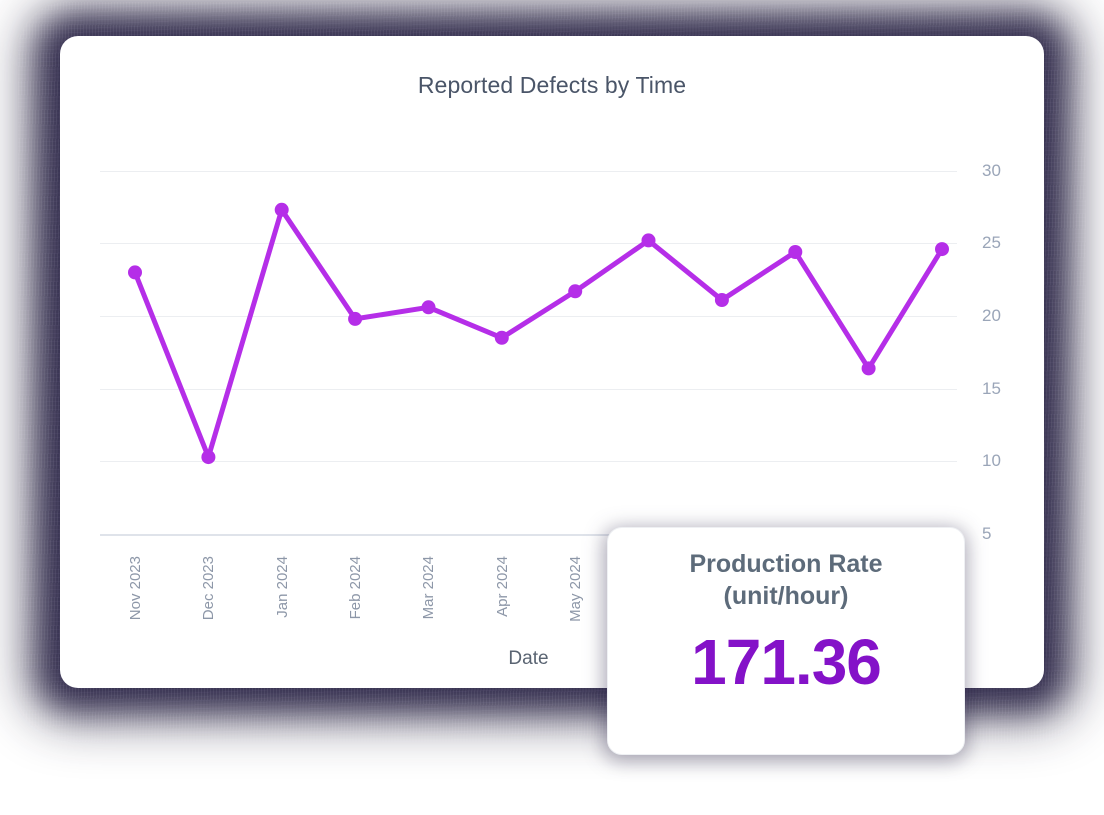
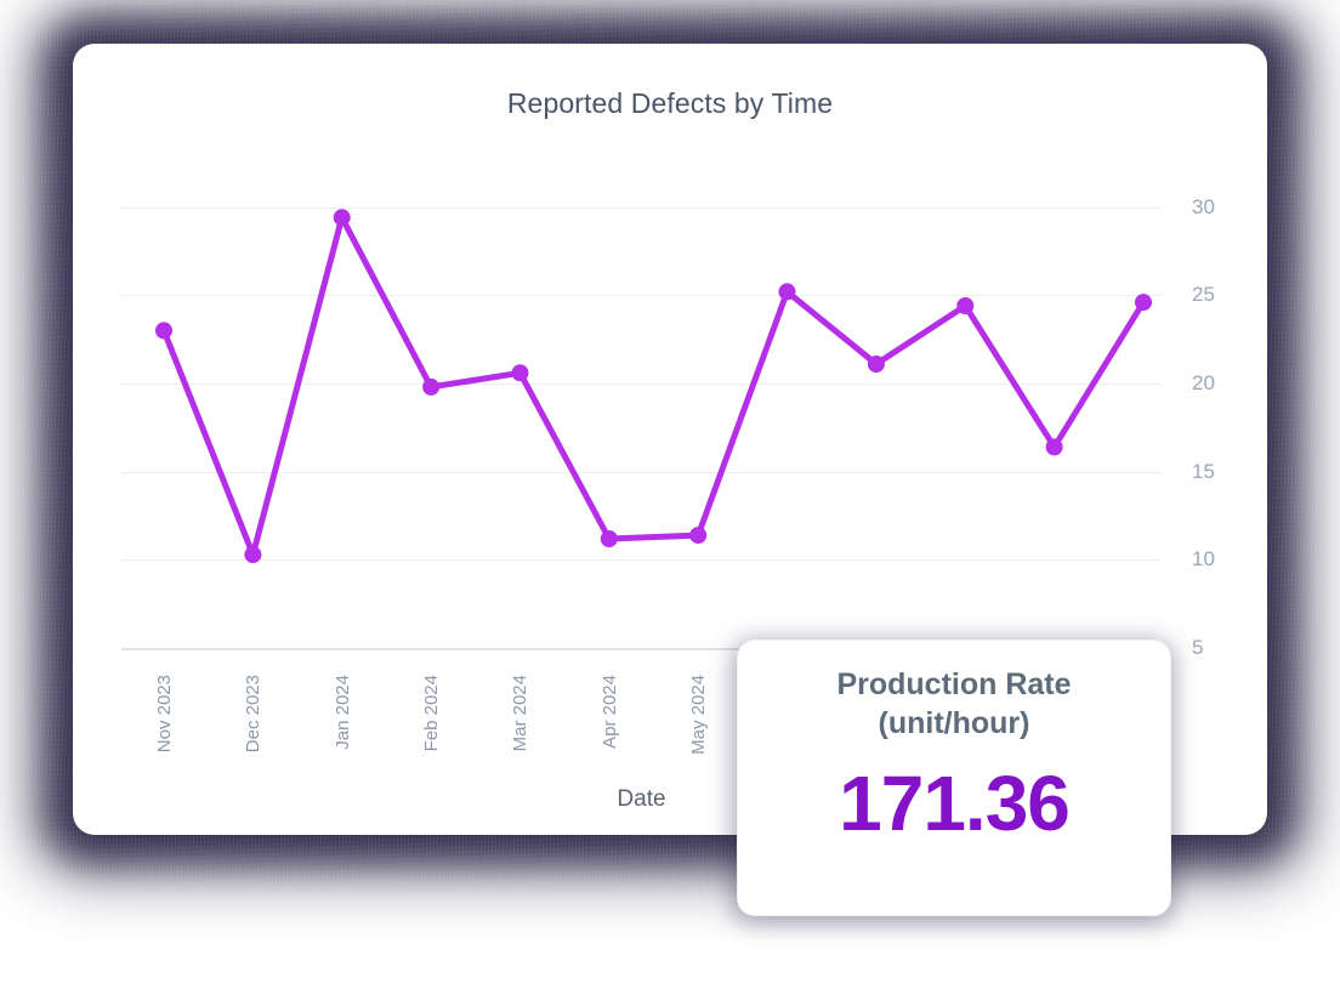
Jan 2024: 27.3 -> 29.4
Apr 2024: 18.5 -> 11.2
May 2024: 21.7 -> 11.4
